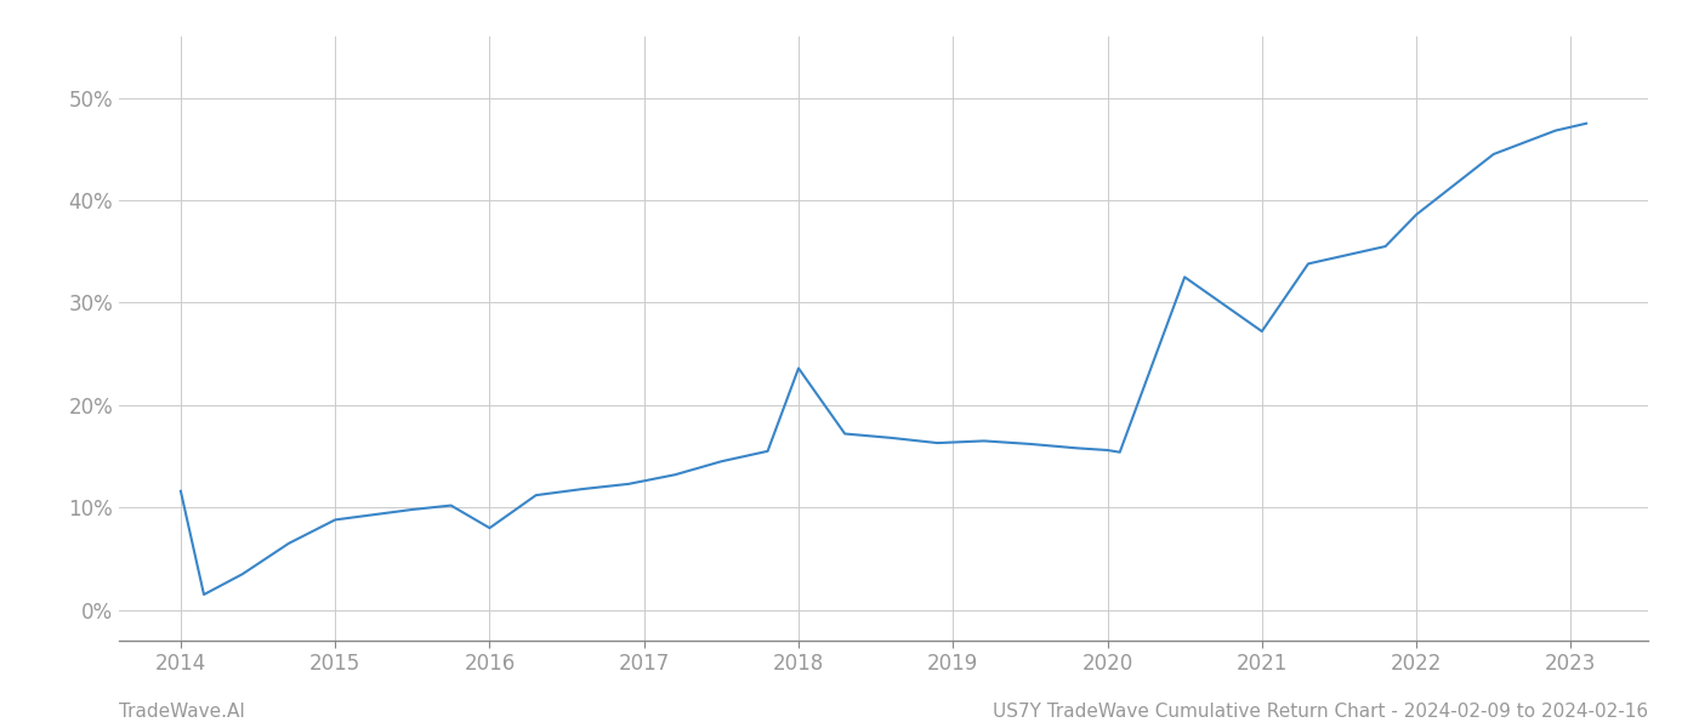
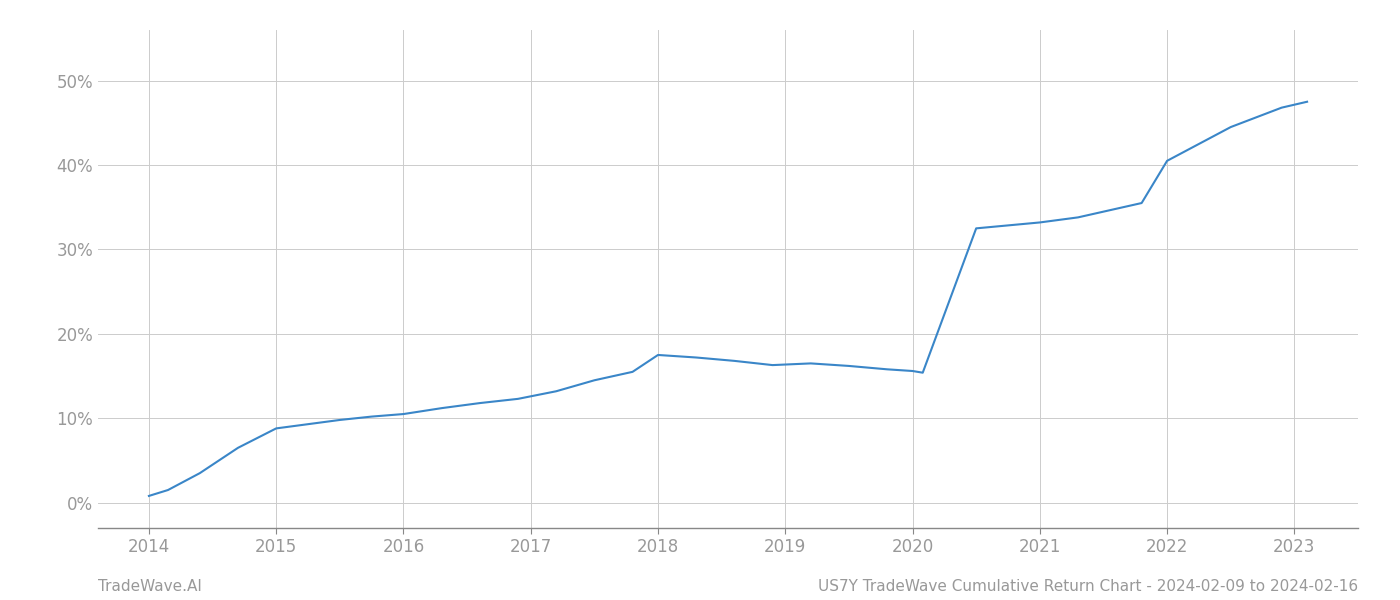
2014: 11.6% -> 0.8%
2016: 8.0% -> 10.5%
2018: 23.6% -> 17.5%
2021: 27.2% -> 33.2%
2022: 38.6% -> 40.5%
